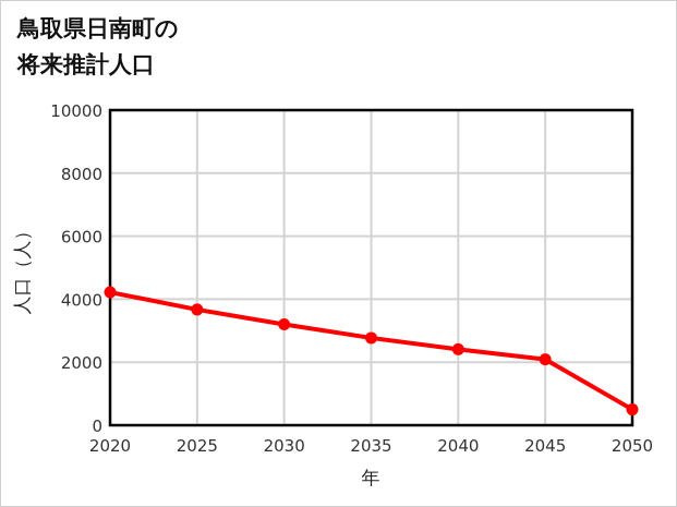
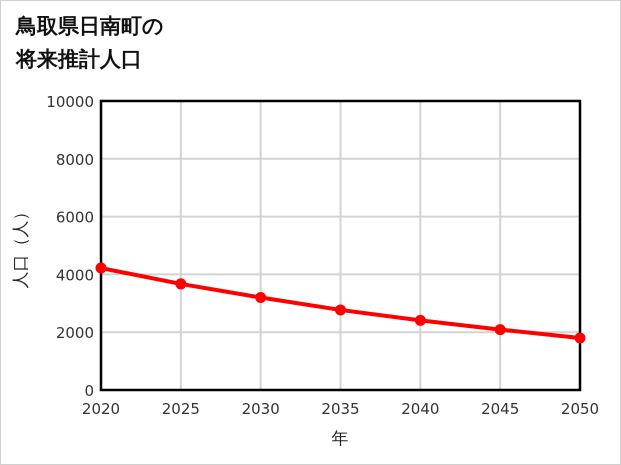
2050: 500 -> 1800
